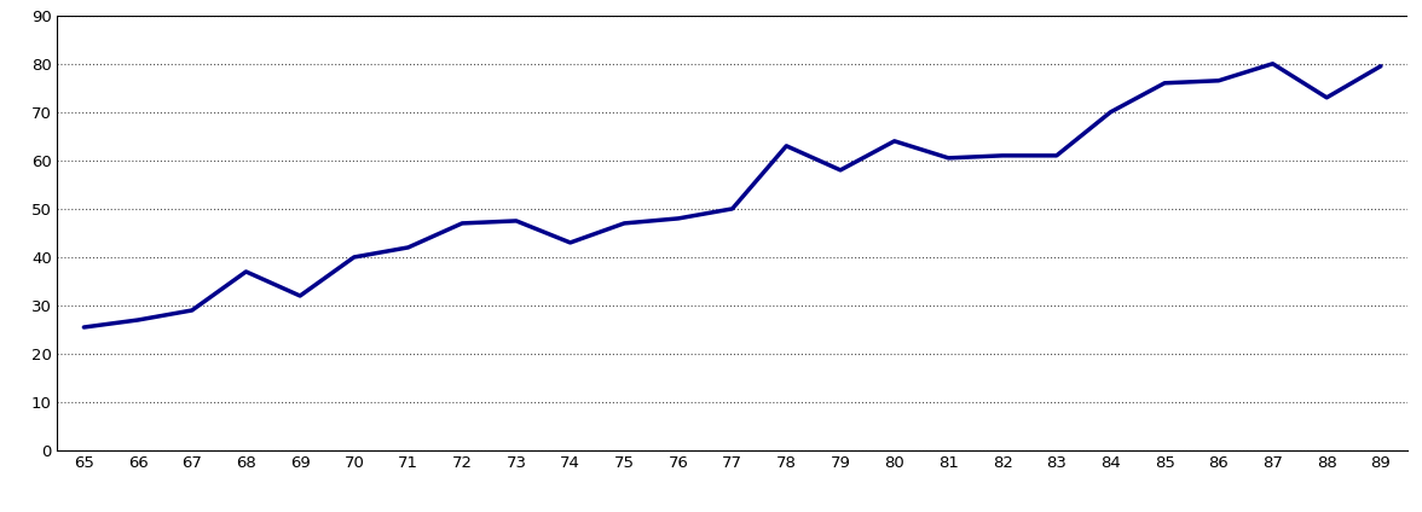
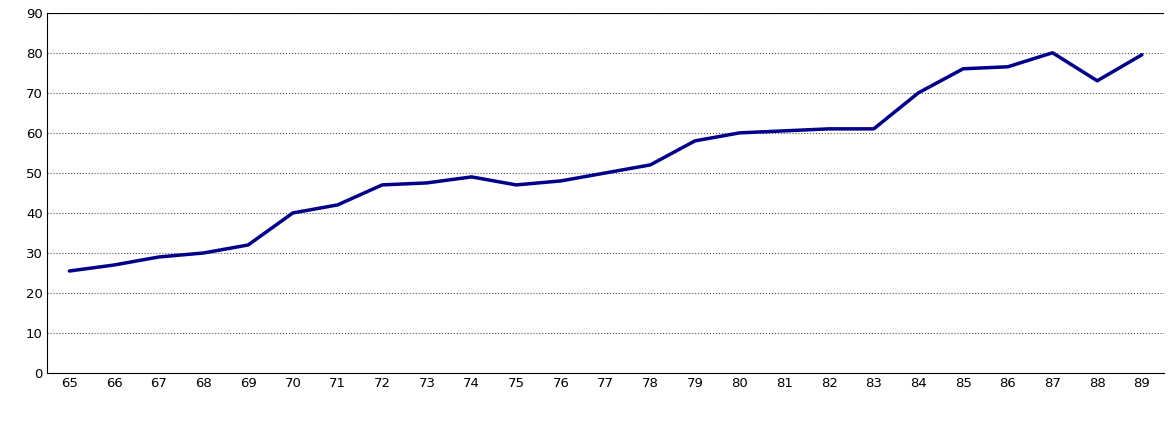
68: 37.0 -> 30.0
74: 43.0 -> 49.0
78: 63.0 -> 52.0
80: 64.0 -> 60.0
